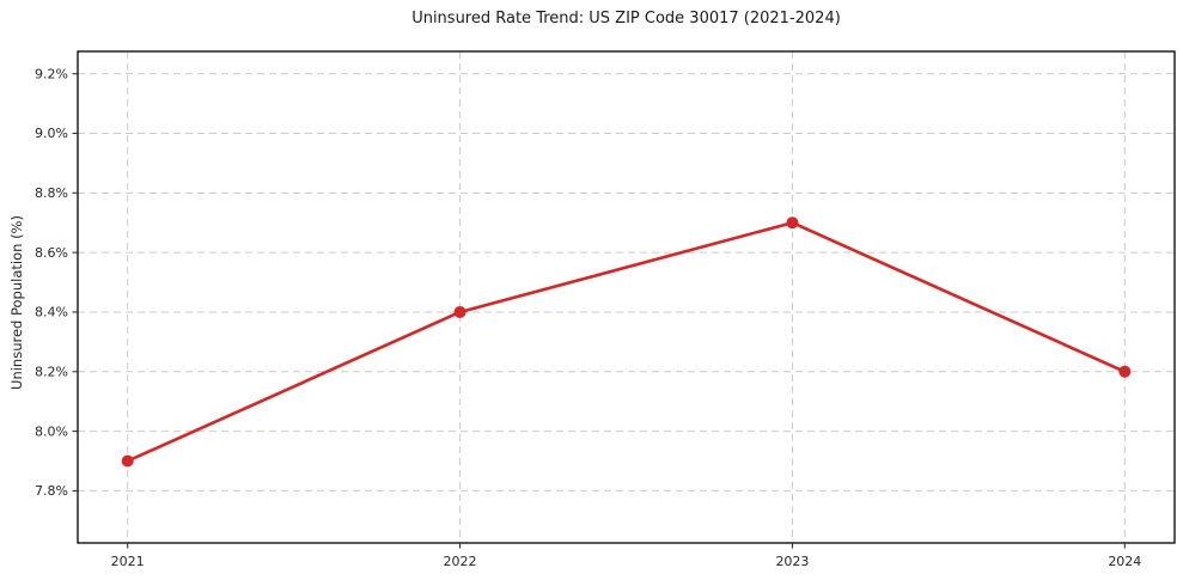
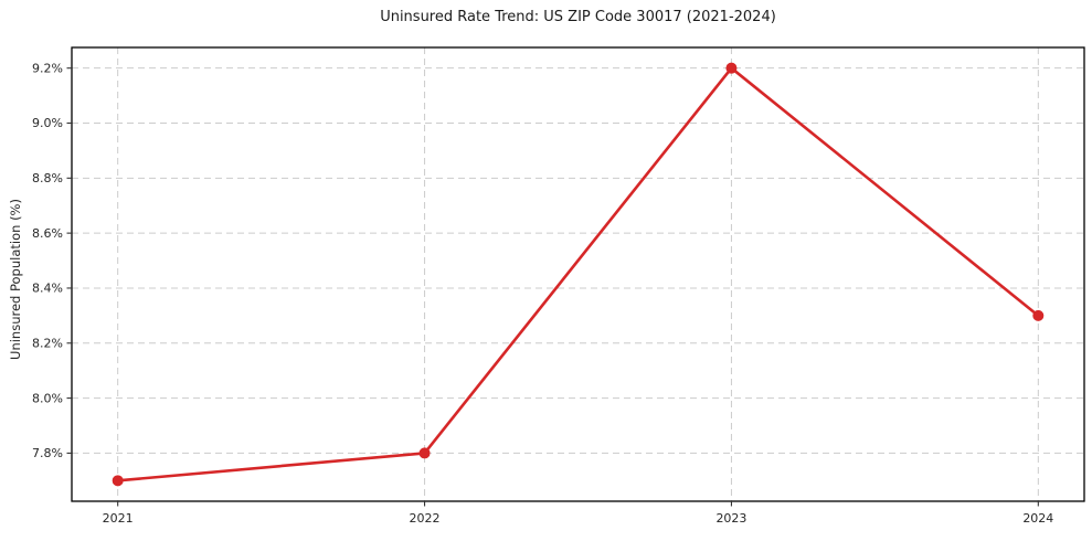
2021: 7.9% -> 7.7%
2022: 8.4% -> 7.8%
2023: 8.7% -> 9.2%
2024: 8.2% -> 8.3%
